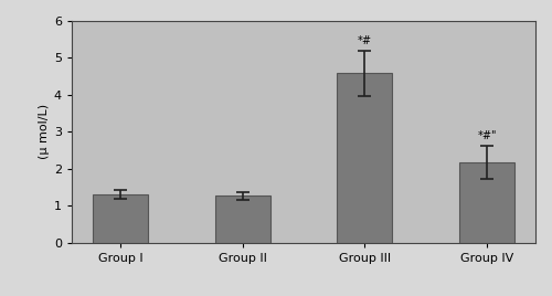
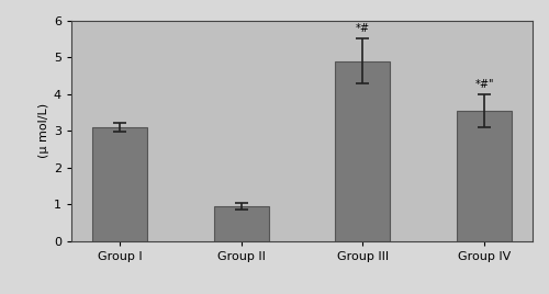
Group I: 1.32 -> 3.10
Group II: 1.27 -> 0.95
Group III: 4.58 -> 4.90
Group IV: 2.18 -> 3.55
